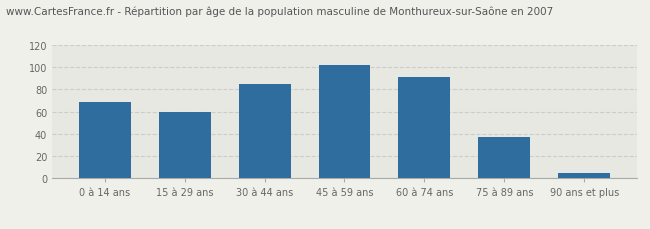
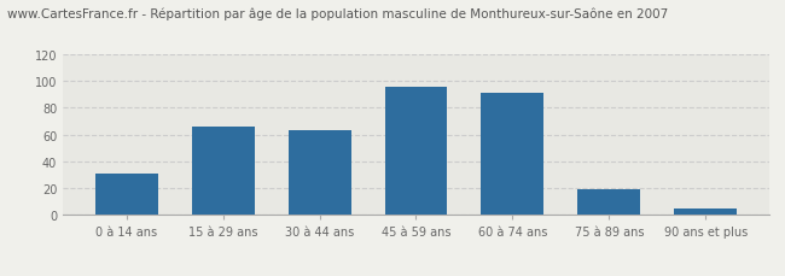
0 à 14 ans: 69 -> 31
15 à 29 ans: 60 -> 66
30 à 44 ans: 85 -> 63
45 à 59 ans: 102 -> 96
75 à 89 ans: 37 -> 19
